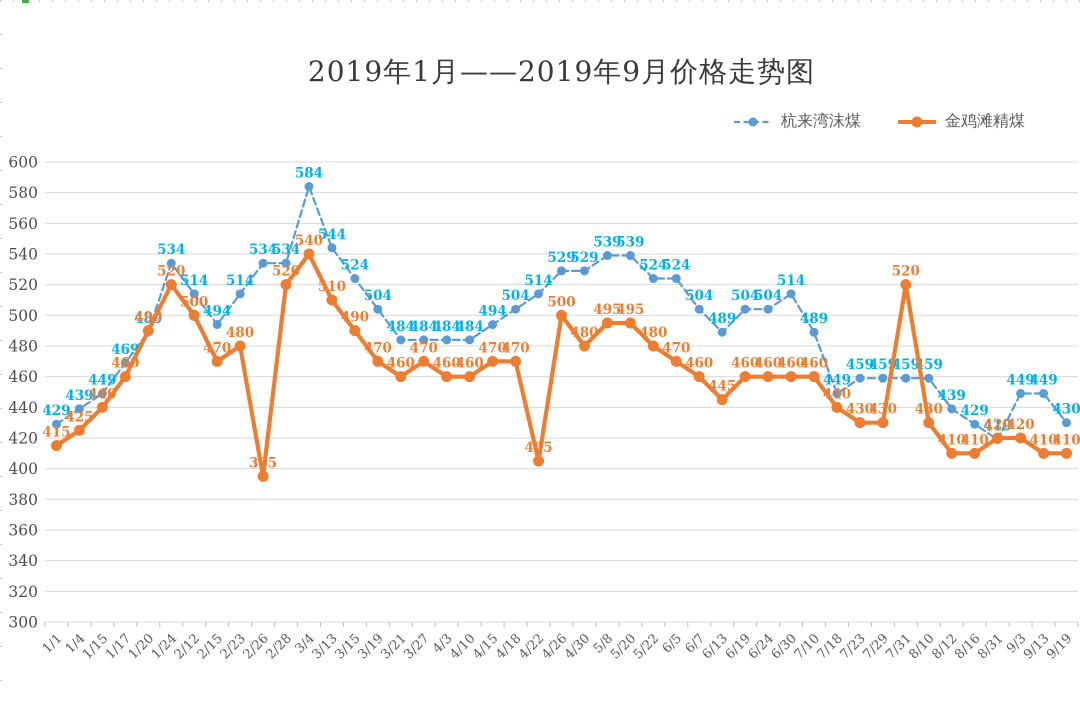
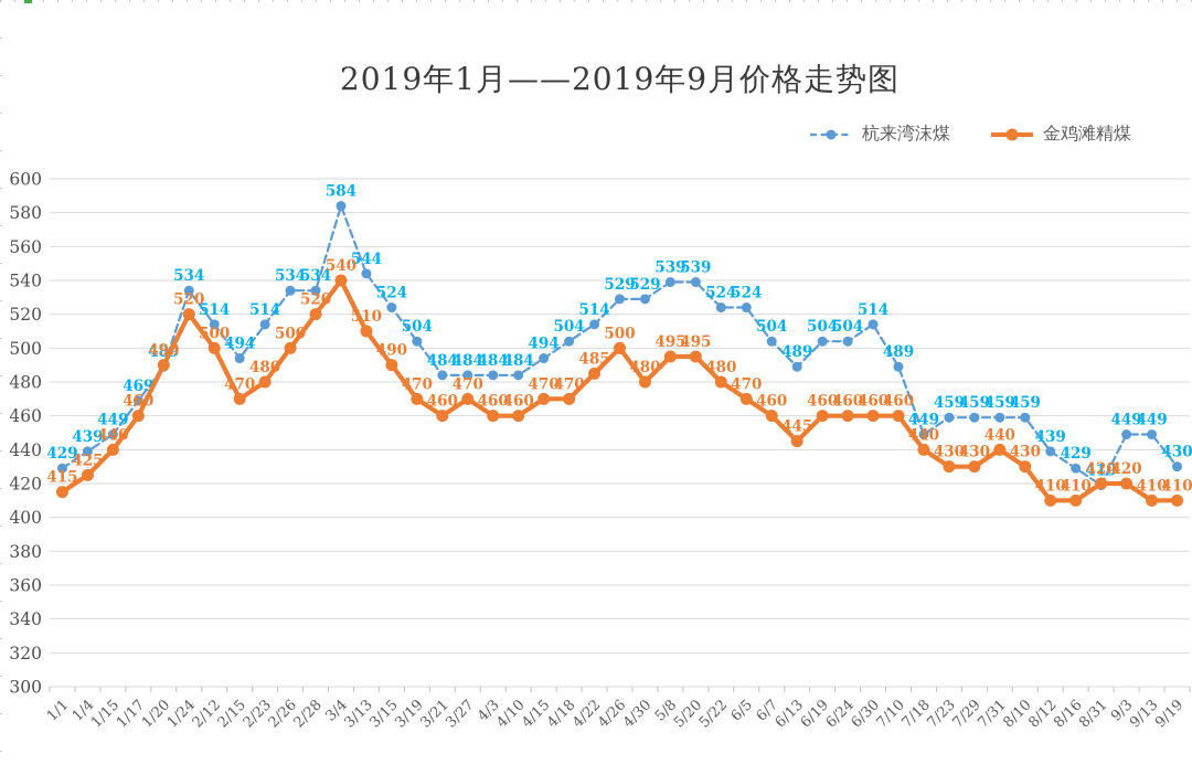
金鸡滩精煤/2/26: 395 -> 500
金鸡滩精煤/4/22: 405 -> 485
金鸡滩精煤/7/31: 520 -> 440
